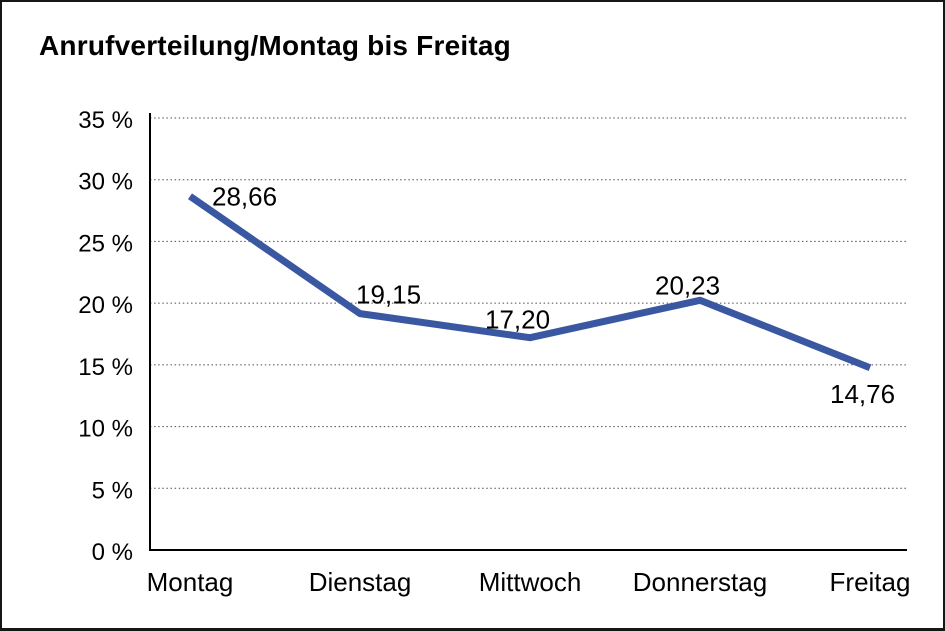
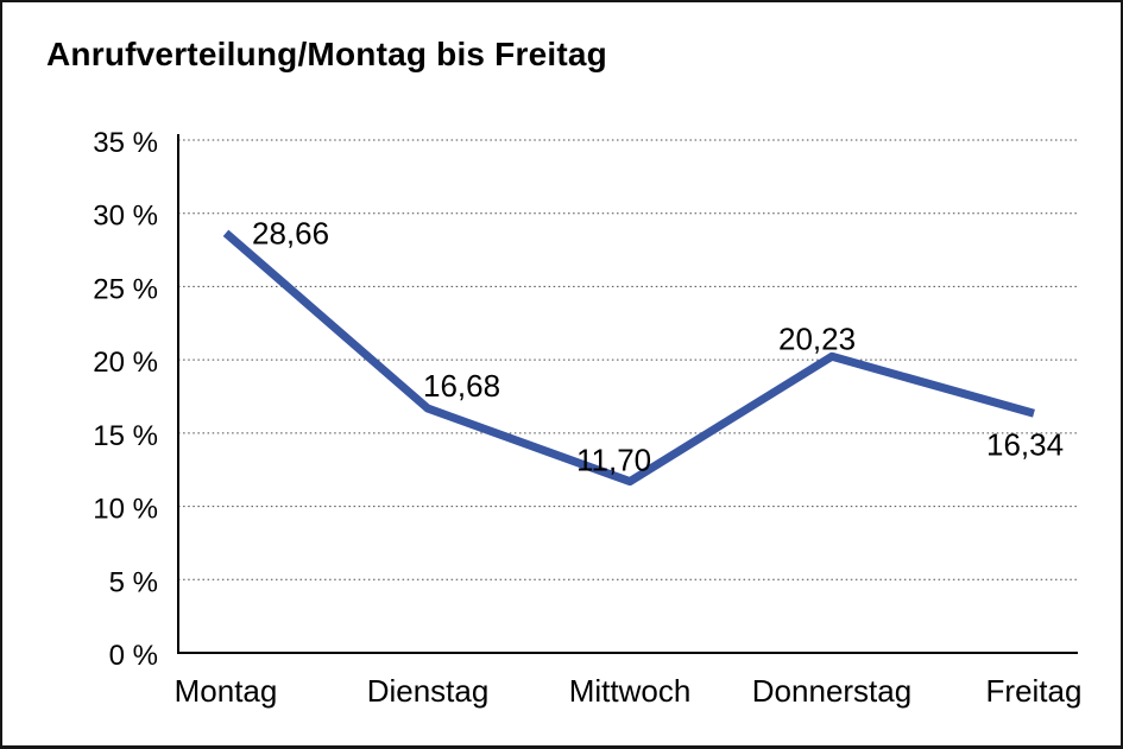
Dienstag: 19,15 -> 16,68
Mittwoch: 17,20 -> 11,70
Freitag: 14,76 -> 16,34
